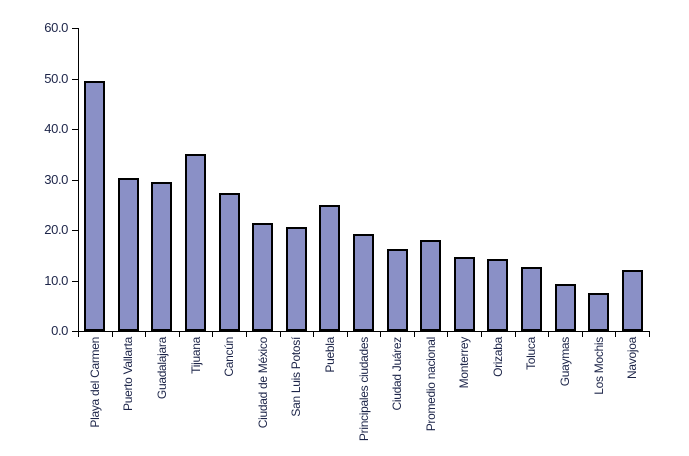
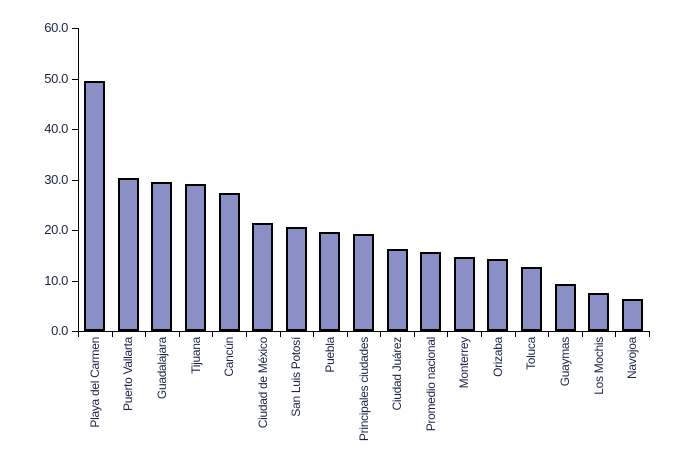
Tijuana: 35 -> 29
Puebla: 25 -> 20
Promedio nacional: 18 -> 16
Navojoa: 12 -> 6
